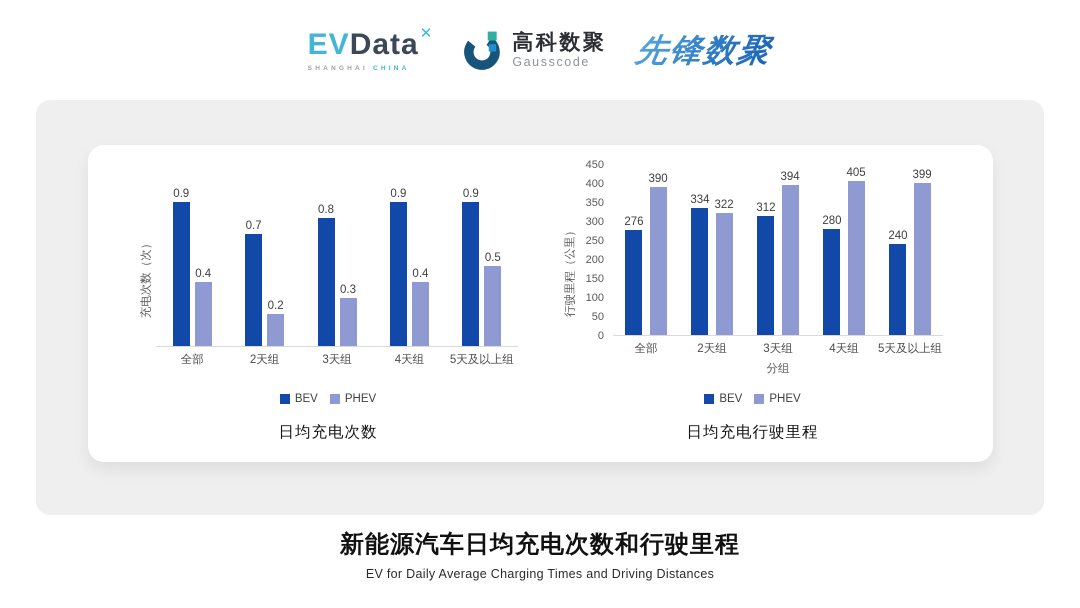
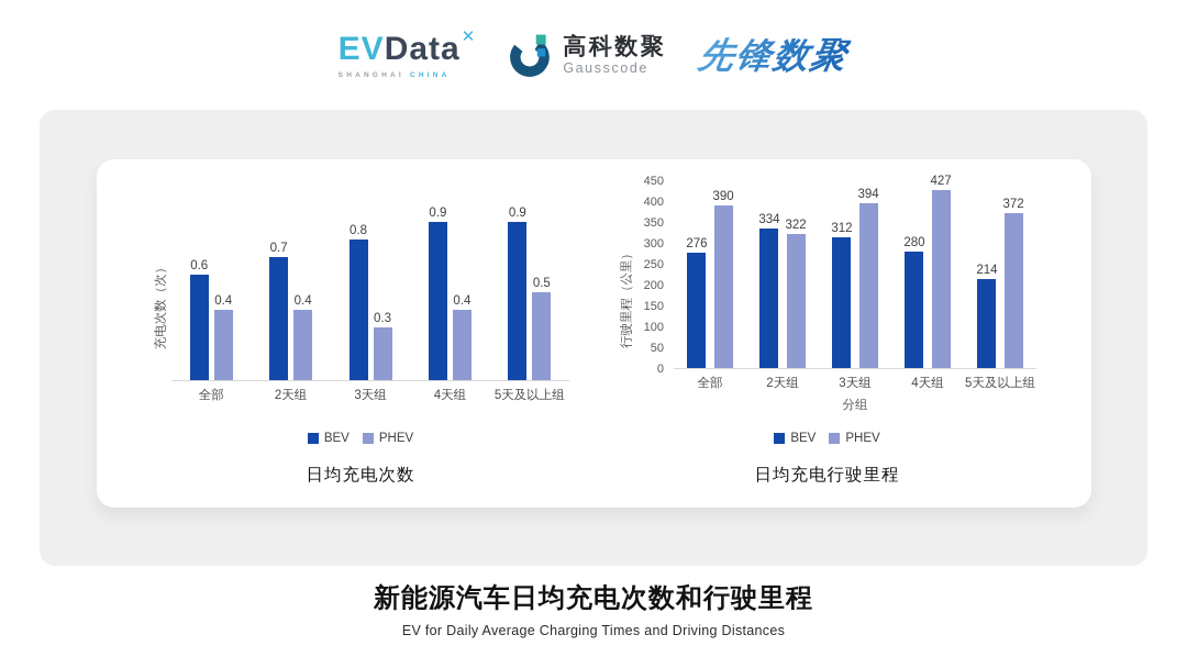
日均充电次数/BEV/全部: 0.9 -> 0.6
日均充电次数/PHEV/2天组: 0.2 -> 0.4
日均充电行驶里程/PHEV/4天组: 405 -> 427
日均充电行驶里程/BEV/5天及以上组: 240 -> 214
日均充电行驶里程/PHEV/5天及以上组: 399 -> 372
